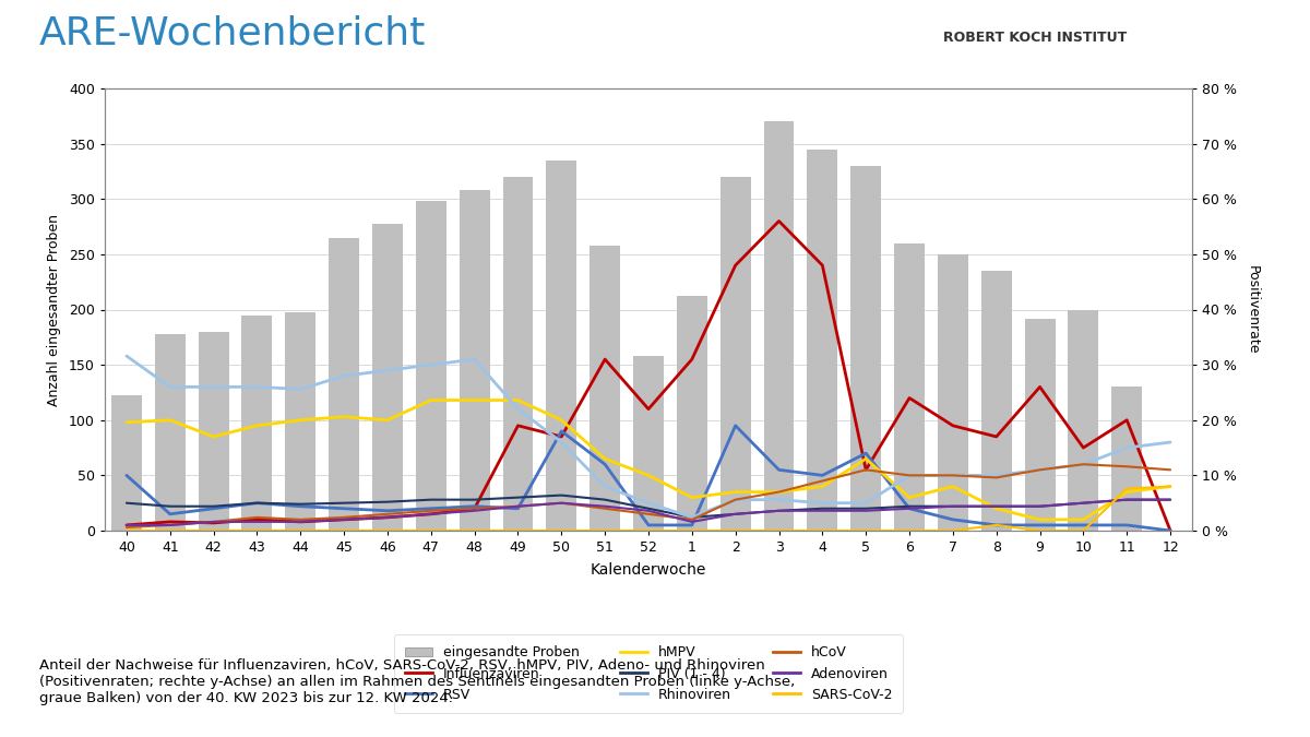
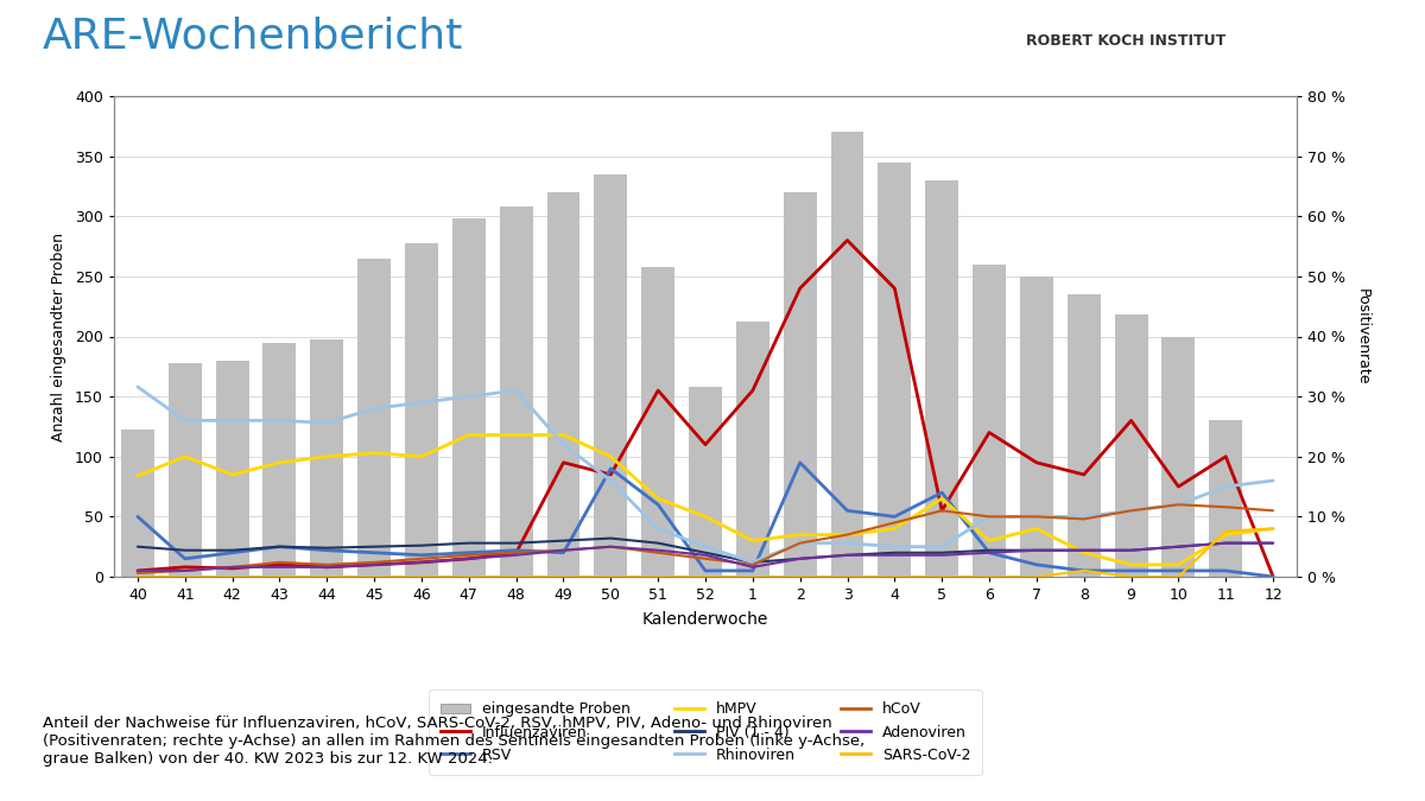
hMPV/40: 98 -> 84
eingesandte Proben/9: 192 -> 218
